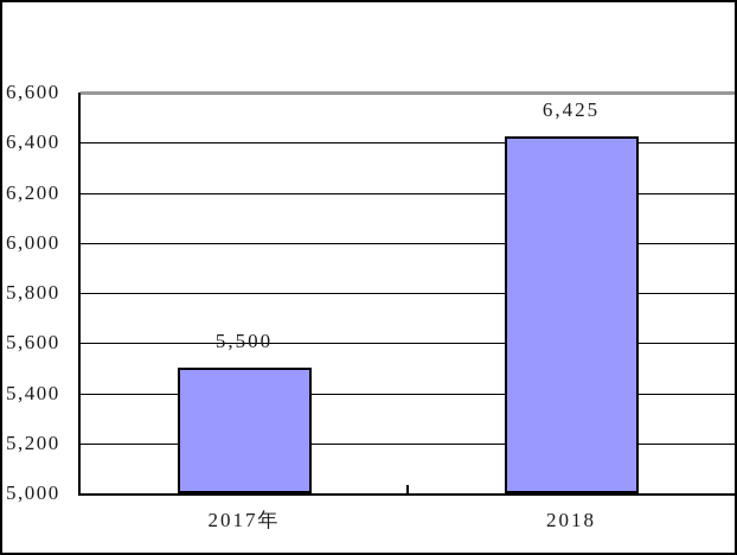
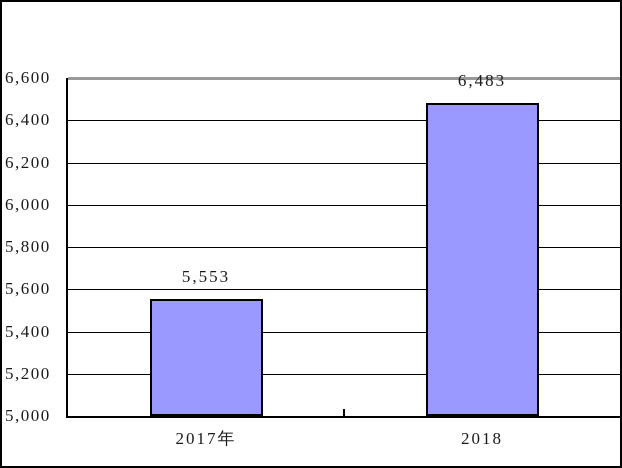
2017年: 5,500 -> 5,553
2018: 6,425 -> 6,483
